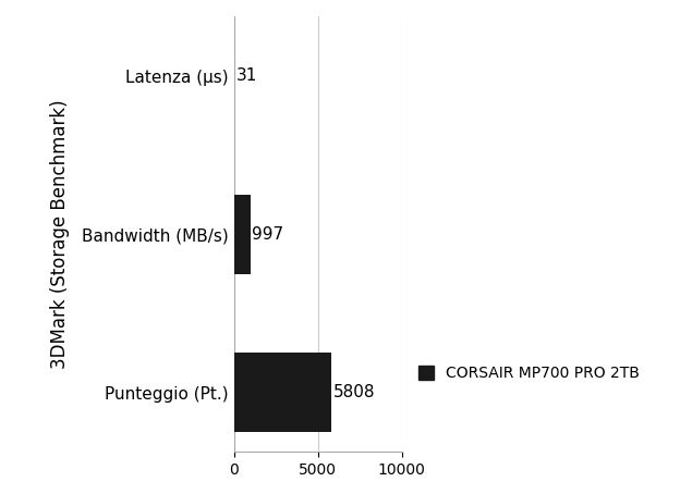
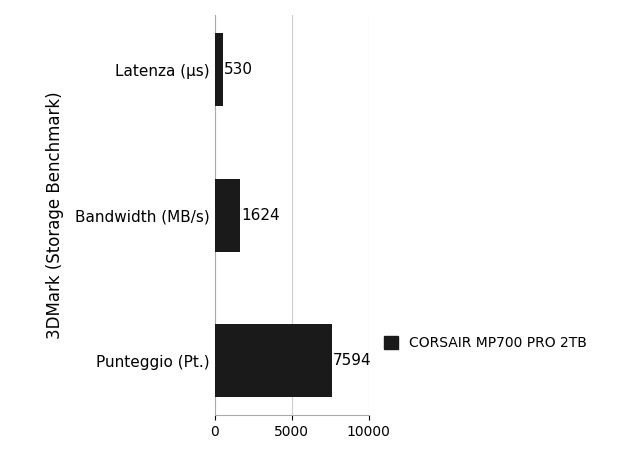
Latenza (μs): 31 -> 530
Bandwidth (MB/s): 997 -> 1624
Punteggio (Pt.): 5808 -> 7594
